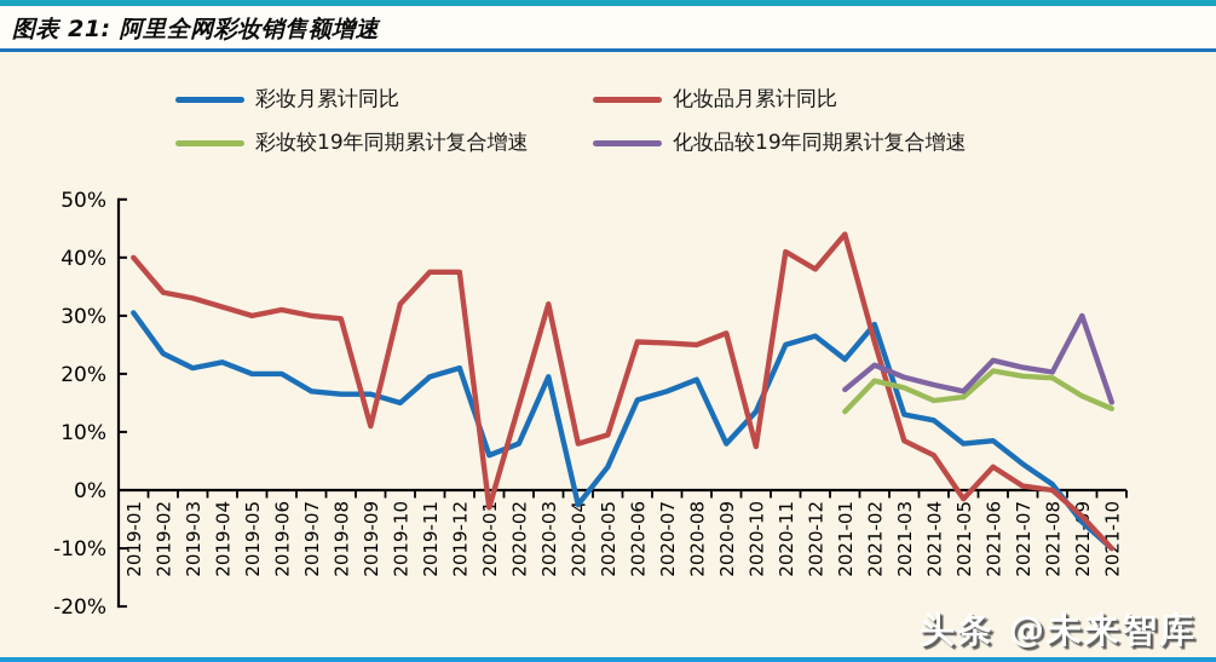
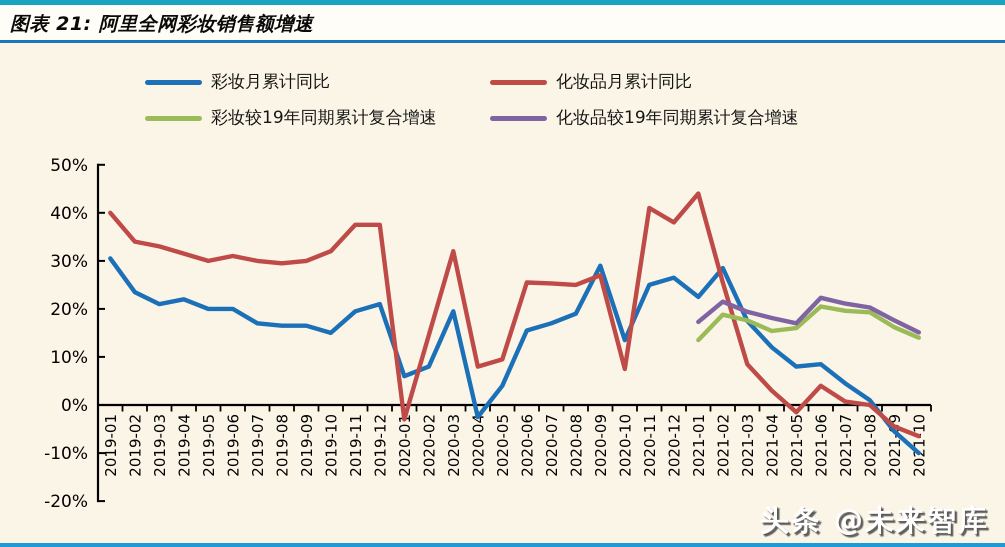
化妆品月累计同比/2019-09: 11% -> 30%
彩妆月累计同比/2020-09: 8% -> 29%
彩妆月累计同比/2021-03: 13% -> 18%
化妆品月累计同比/2021-04: 6% -> 3%
化妆品较19年同期累计复合增速/2021-09: 30% -> 18%
化妆品月累计同比/2021-10: -10% -> -6%
